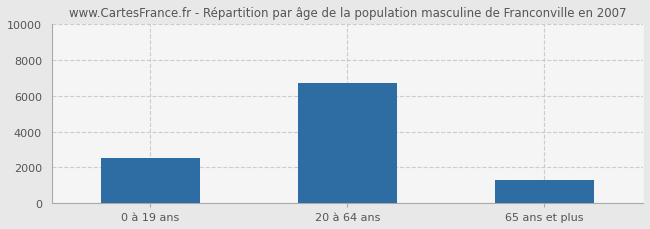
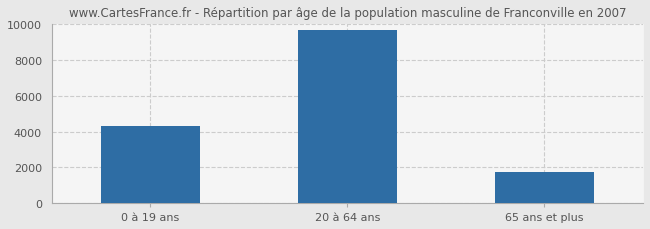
0 à 19 ans: 2500 -> 4300
20 à 64 ans: 6700 -> 9700
65 ans et plus: 1300 -> 1800
